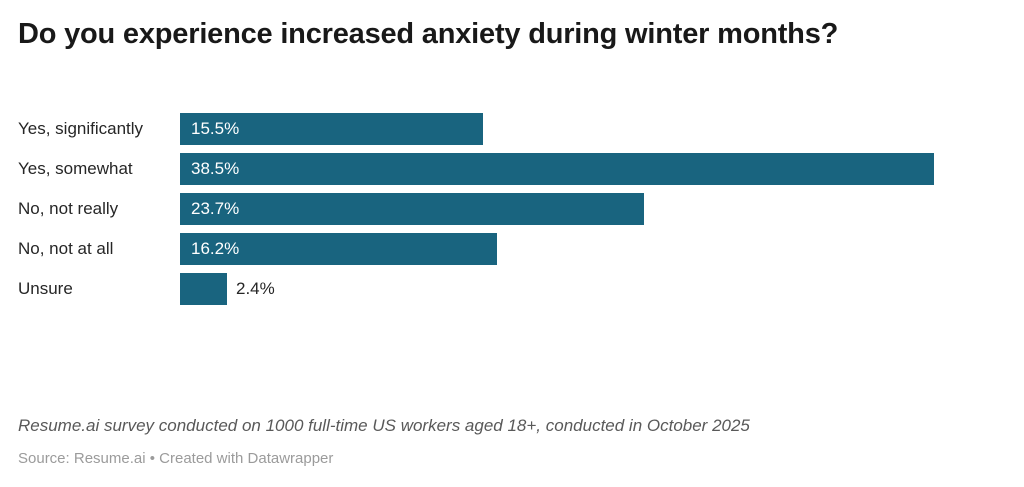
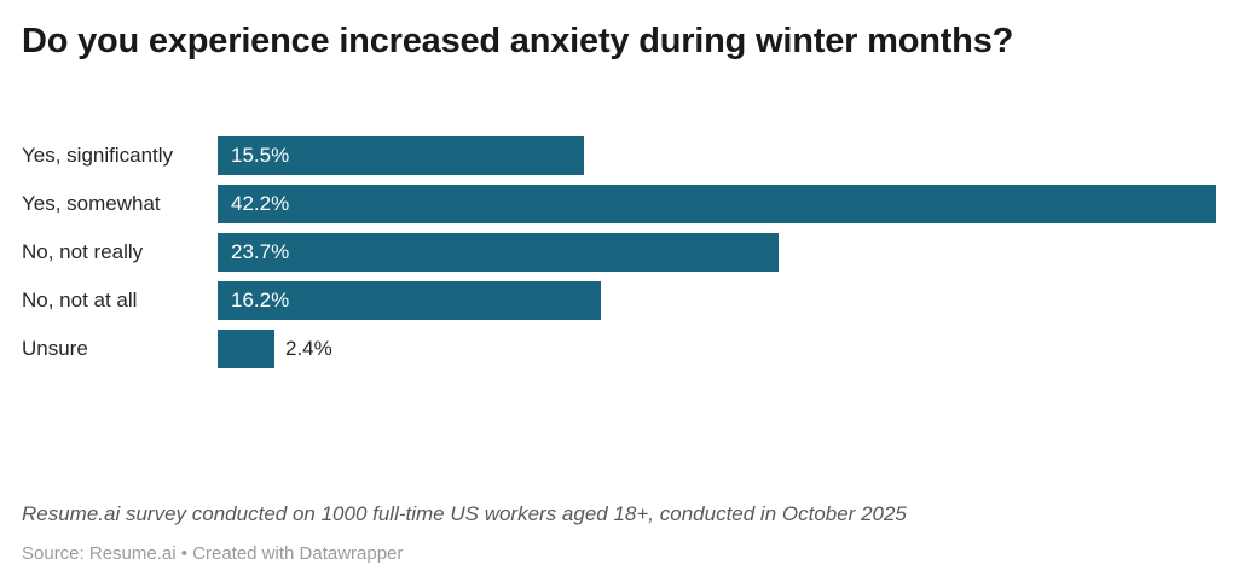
Yes, somewhat: 38.5% -> 42.2%
